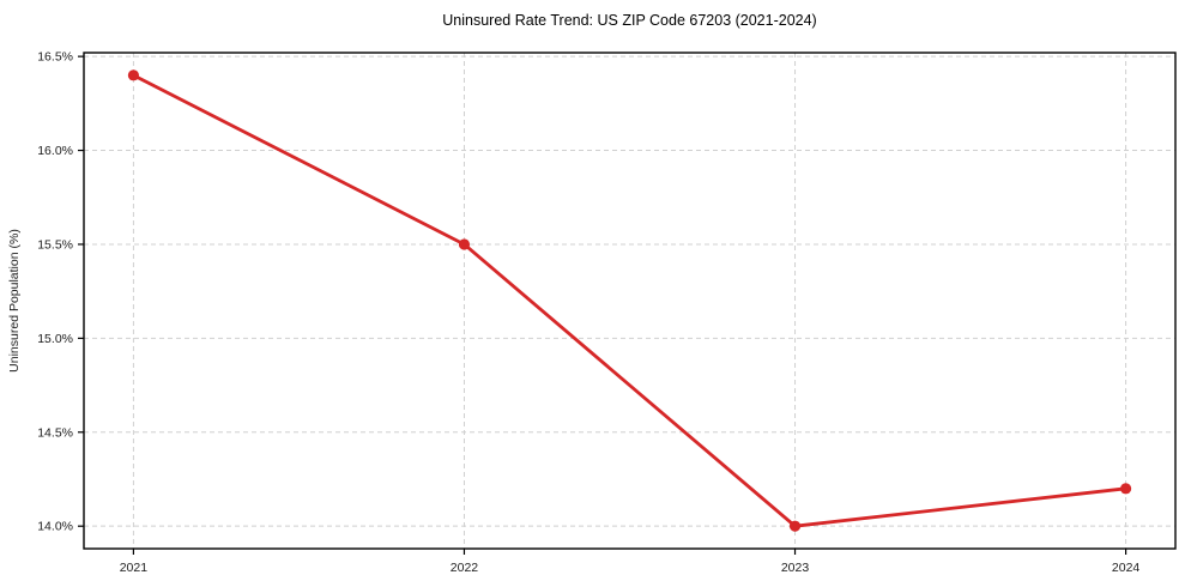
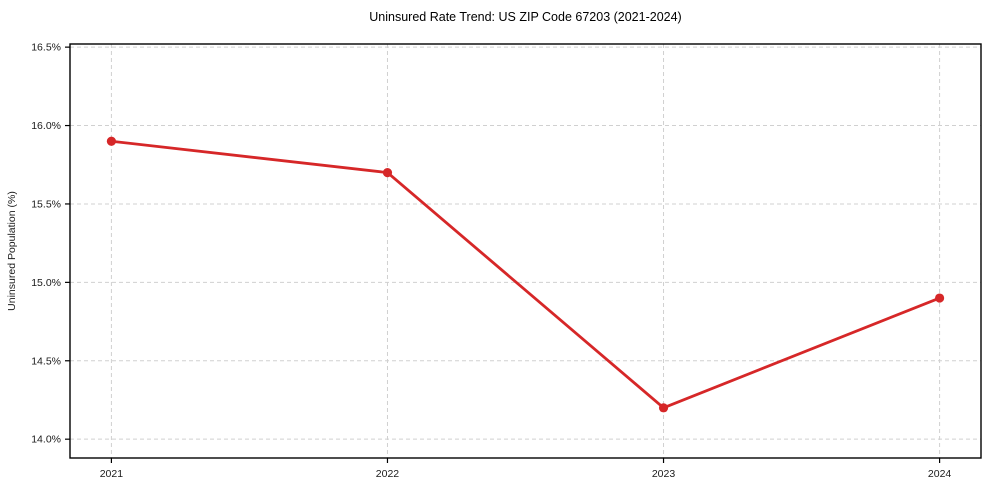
2021: 16.4% -> 15.9%
2022: 15.5% -> 15.7%
2023: 14.0% -> 14.2%
2024: 14.2% -> 14.9%
